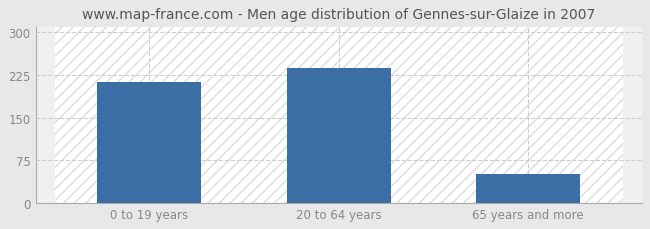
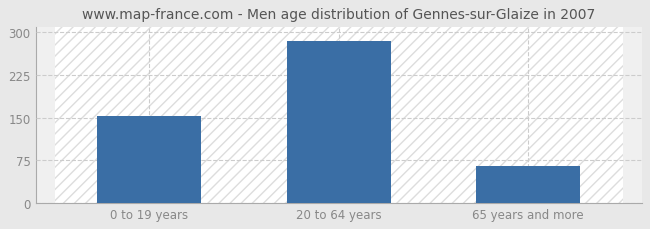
0 to 19 years: 212 -> 152
20 to 64 years: 238 -> 285
65 years and more: 50 -> 65
